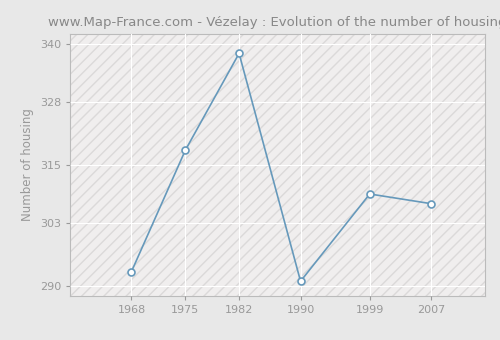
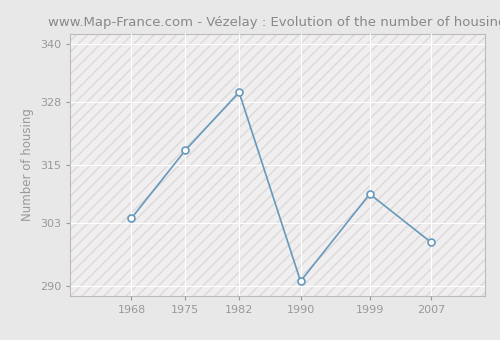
1968: 293 -> 304
1982: 338 -> 330
2007: 307 -> 299
